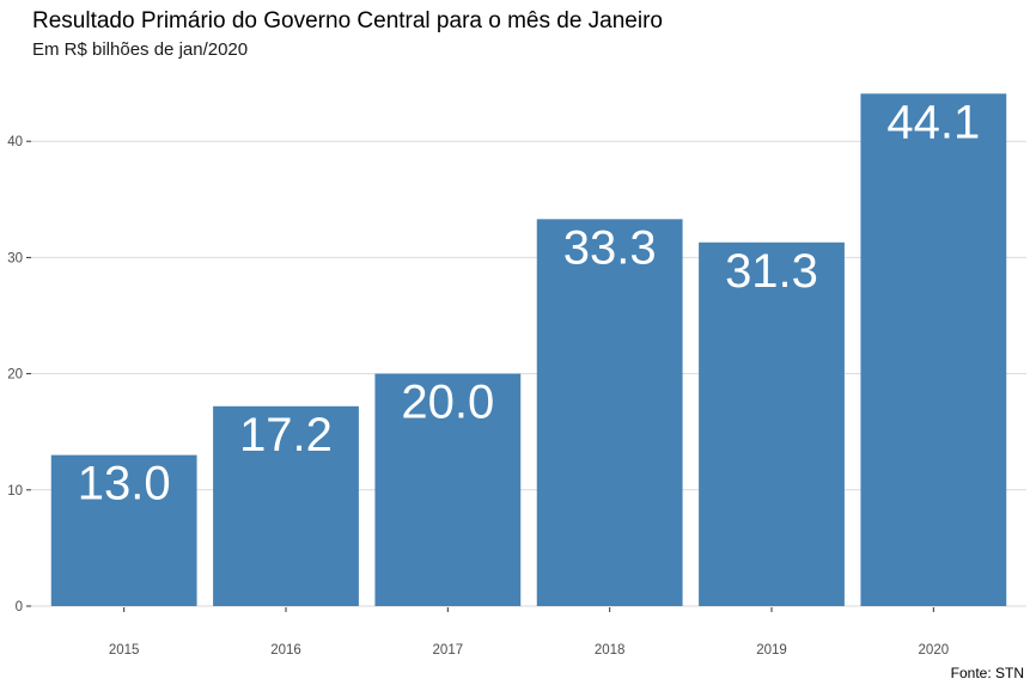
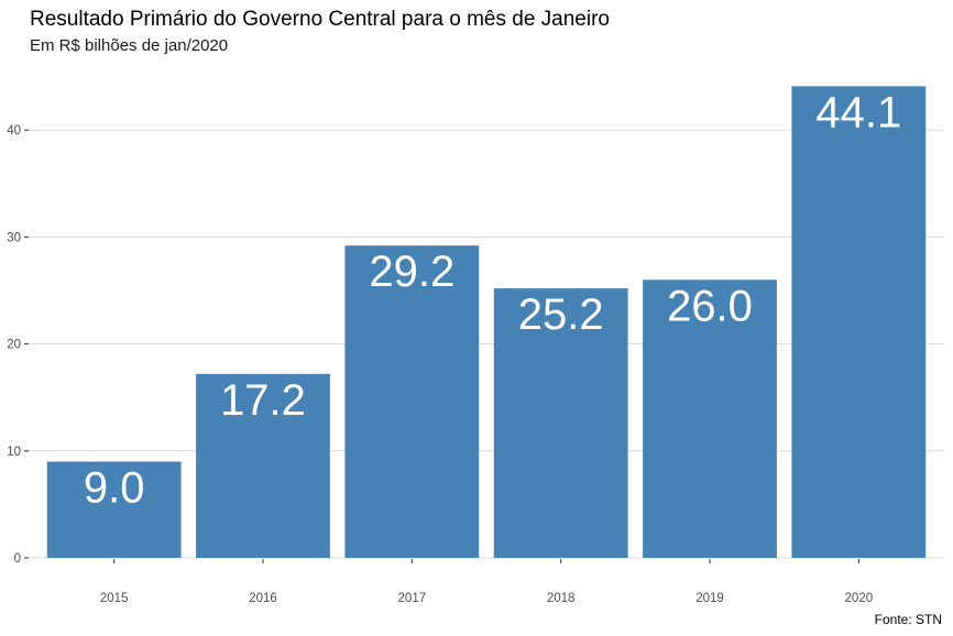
2015: 13.0 -> 9.0
2017: 20.0 -> 29.2
2018: 33.3 -> 25.2
2019: 31.3 -> 26.0
